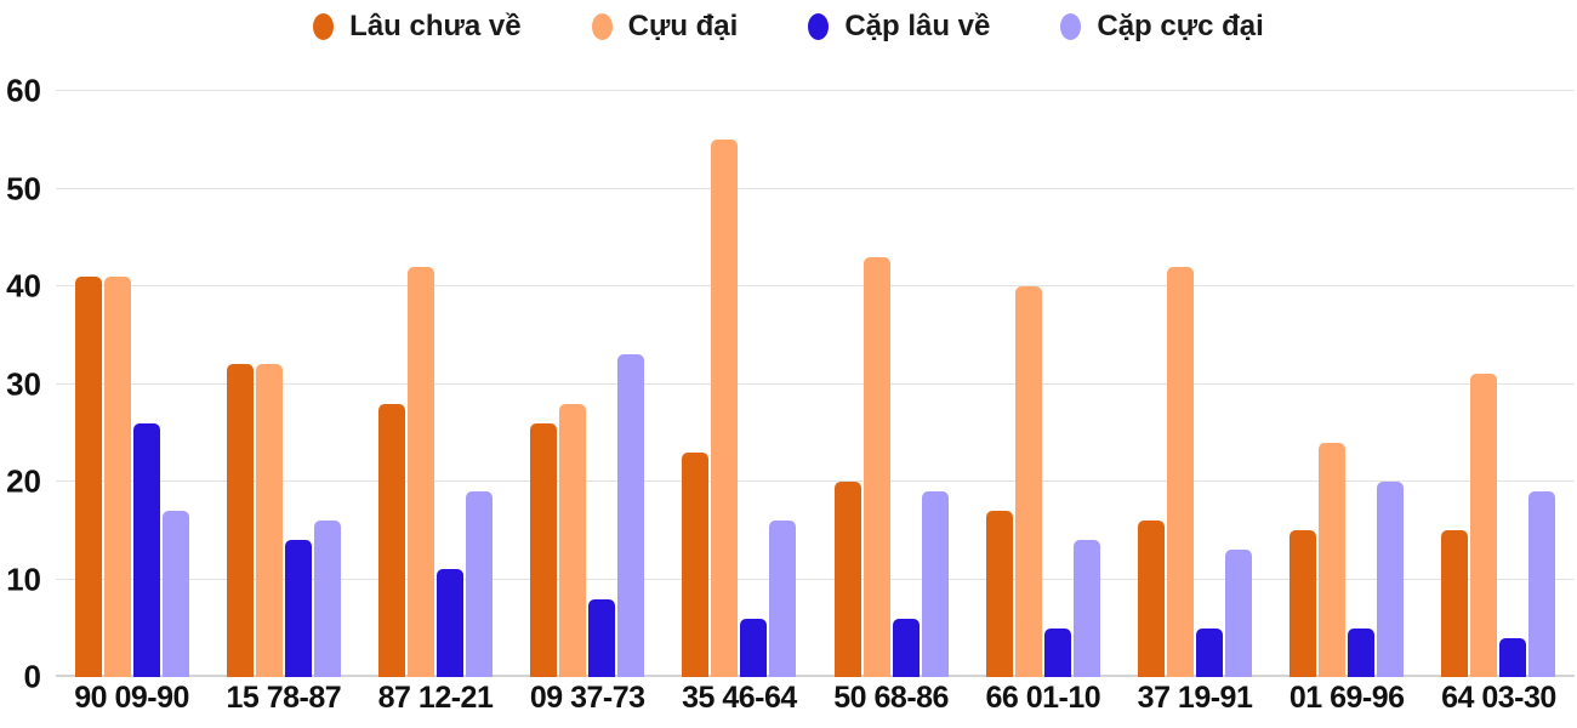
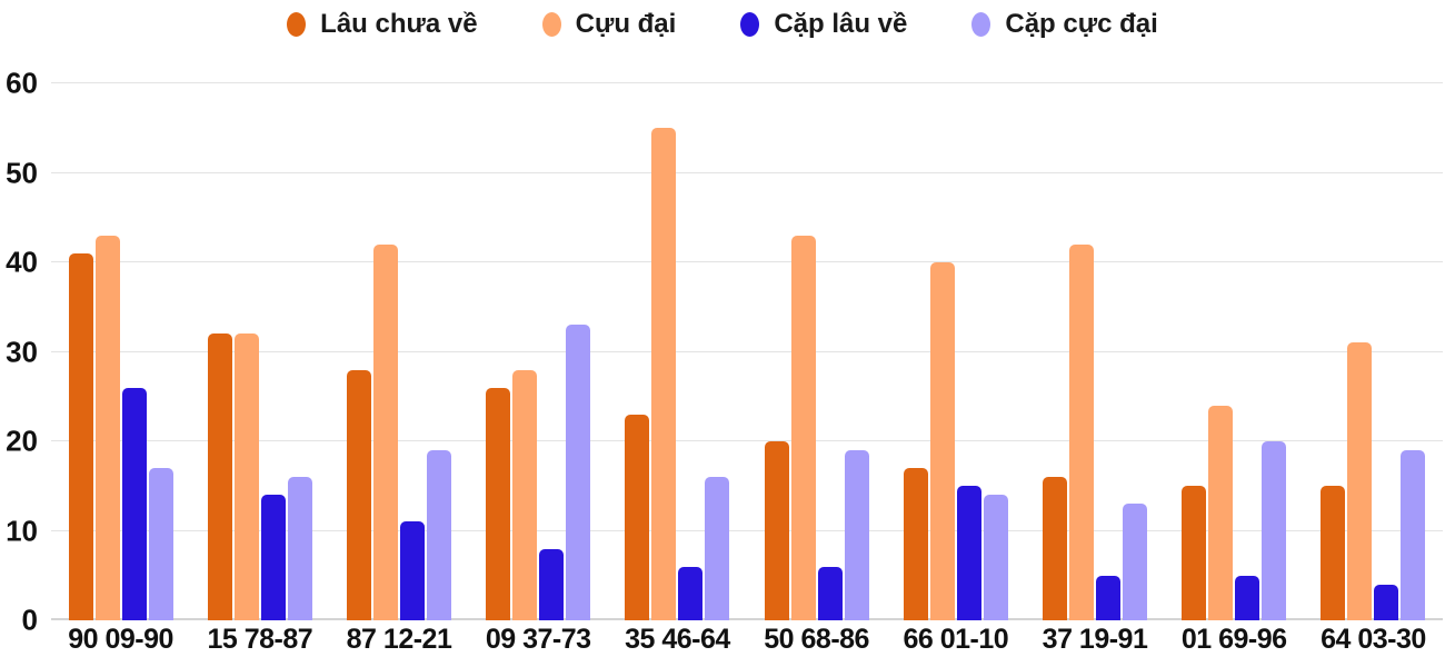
Cựu đại/90 09-90: 41 -> 43
Cặp lâu về/66 01-10: 5 -> 15
